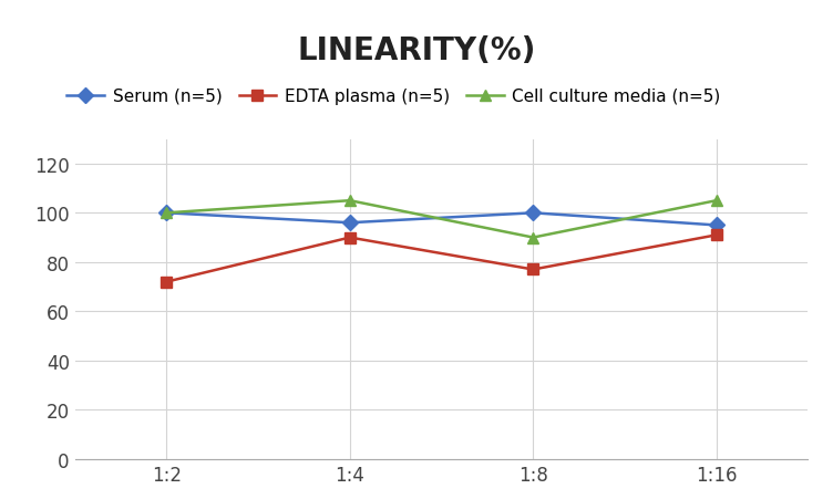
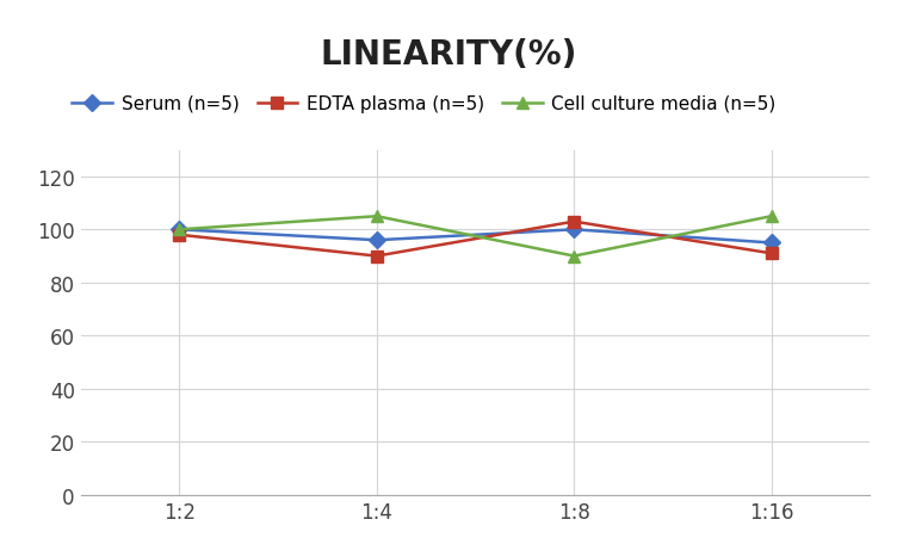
EDTA plasma (n=5)/1:2: 72 -> 98
EDTA plasma (n=5)/1:8: 77 -> 103
